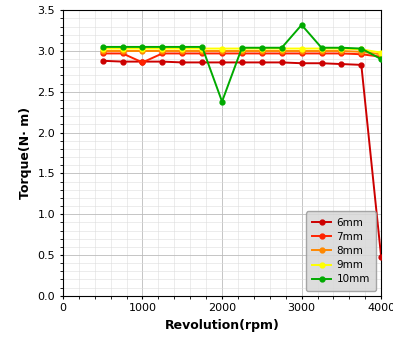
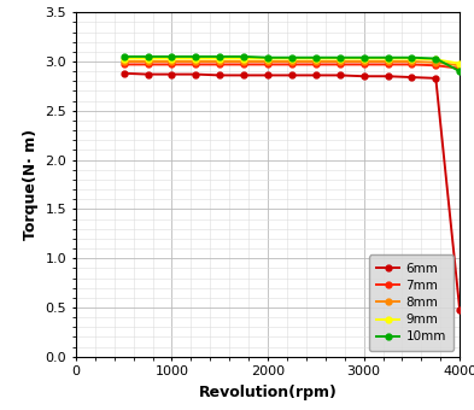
7mm/1000: 2.86 -> 2.97
10mm/2000: 2.38 -> 3.04
10mm/3000: 3.32 -> 3.04
